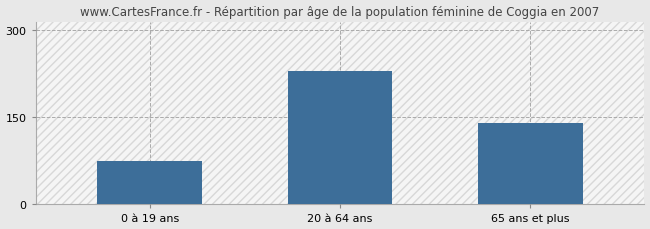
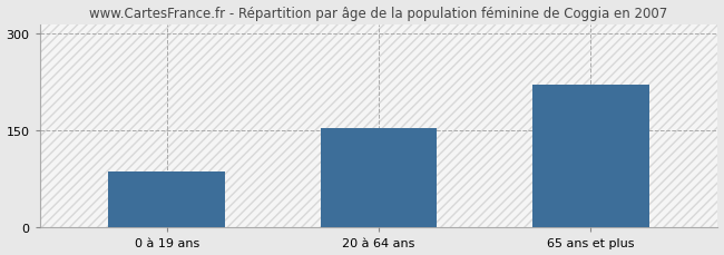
0 à 19 ans: 75 -> 86
20 à 64 ans: 230 -> 154
65 ans et plus: 140 -> 222
